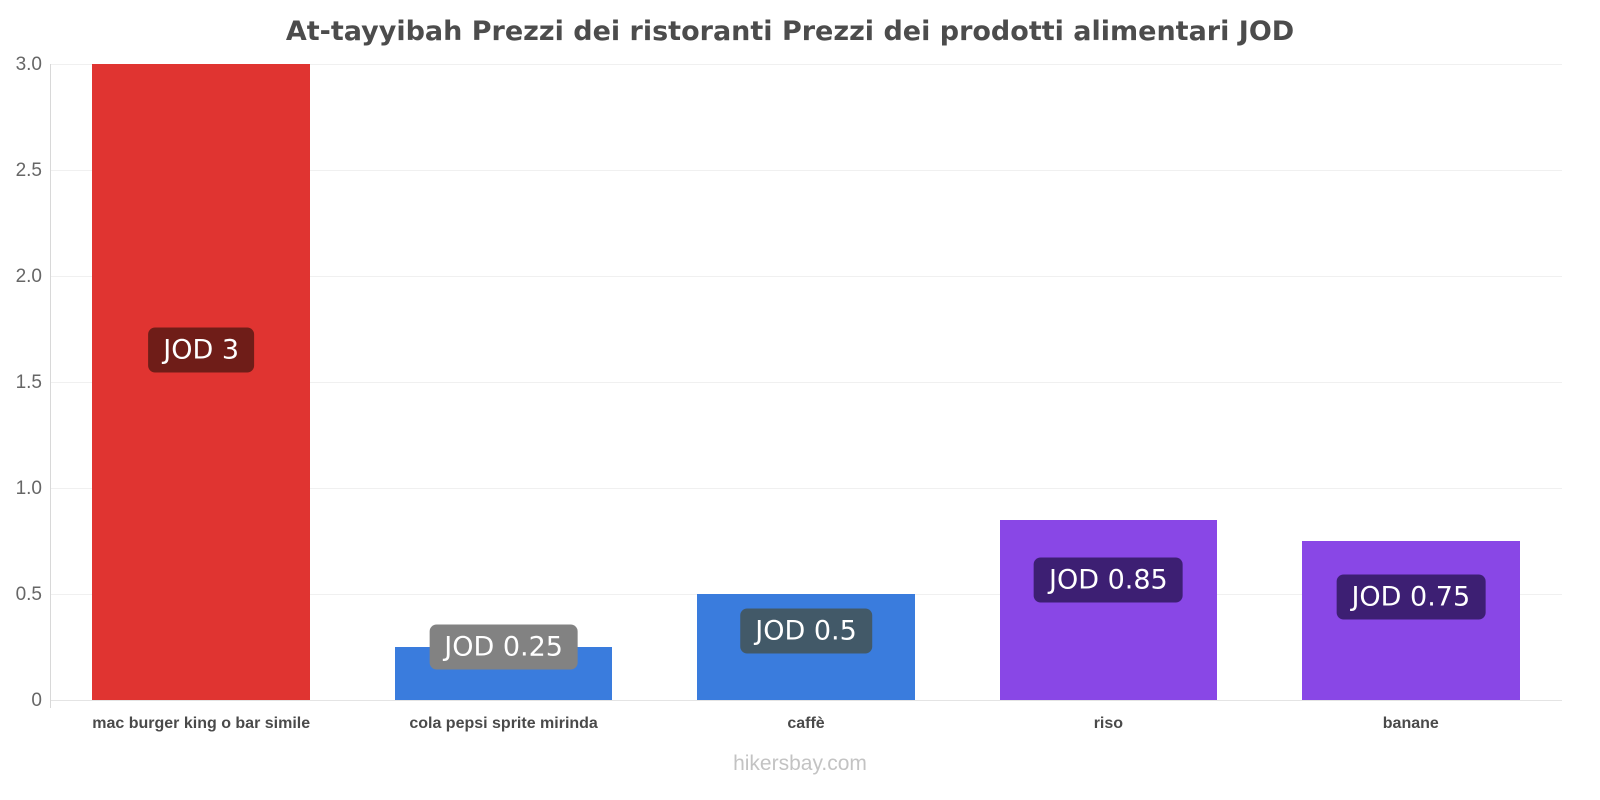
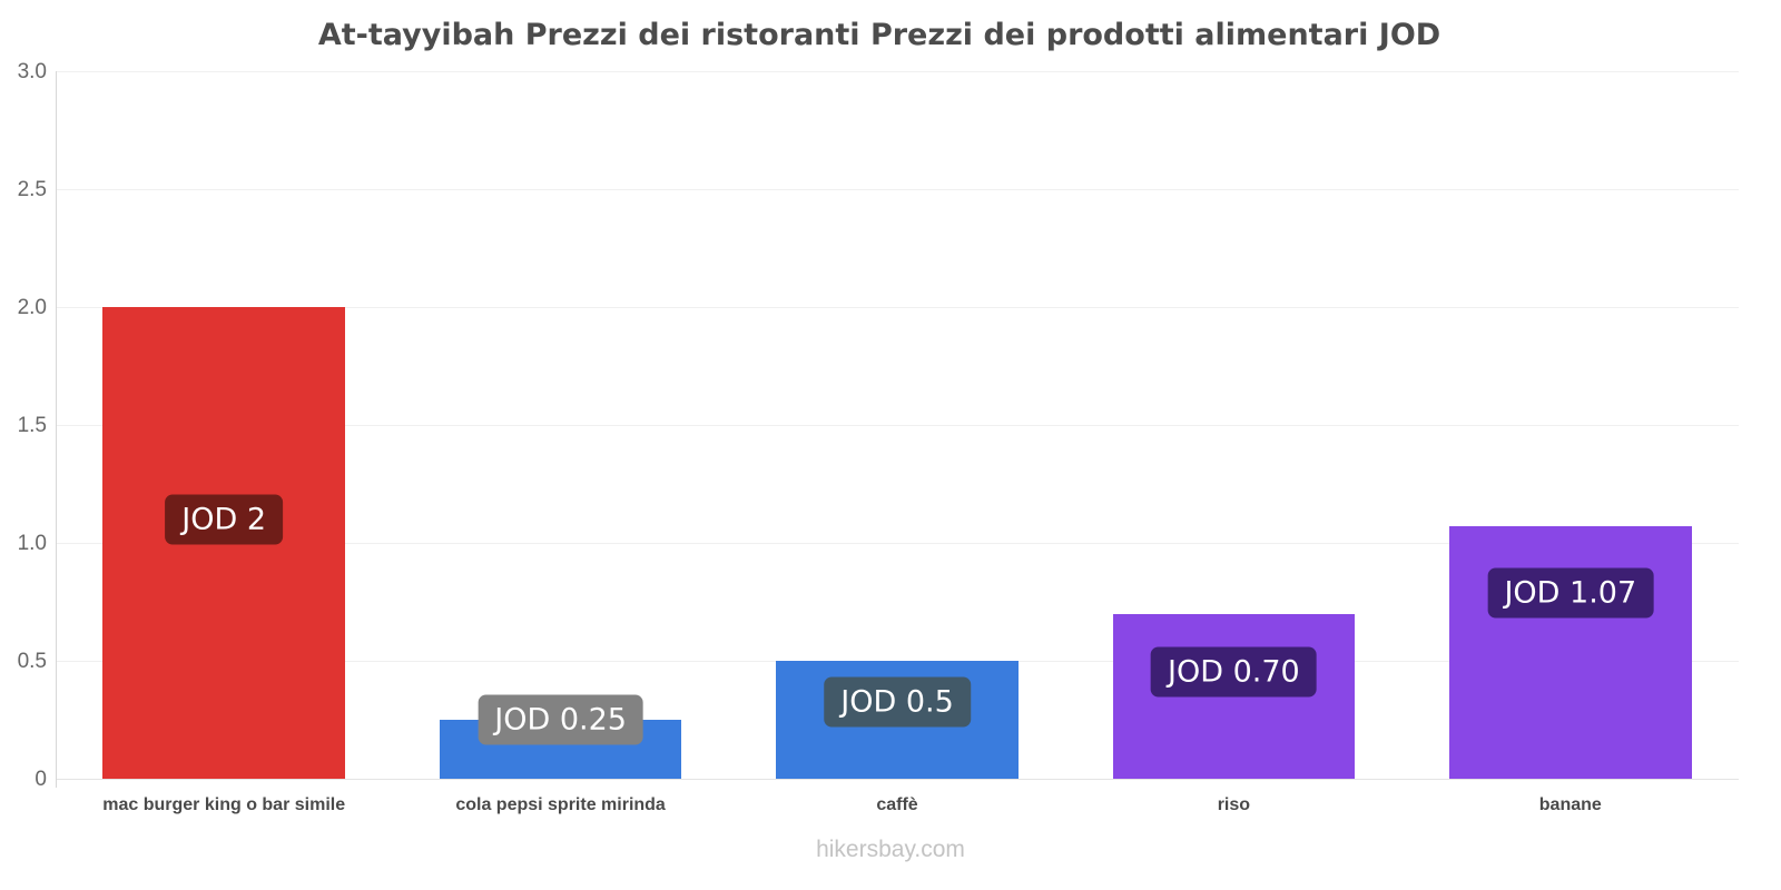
mac burger king o bar simile: 3 -> 2
riso: 0.85 -> 0.70
banane: 0.75 -> 1.07
